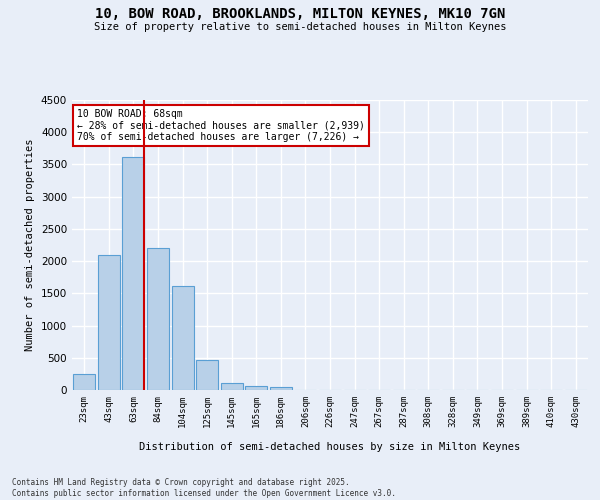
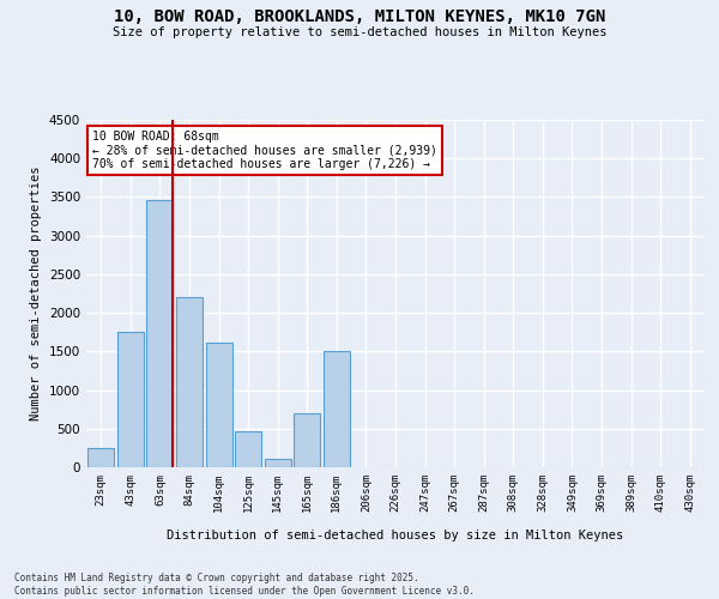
43sqm: 2100 -> 1760
63sqm: 3620 -> 3460
165sqm: 60 -> 700
186sqm: 40 -> 1500
